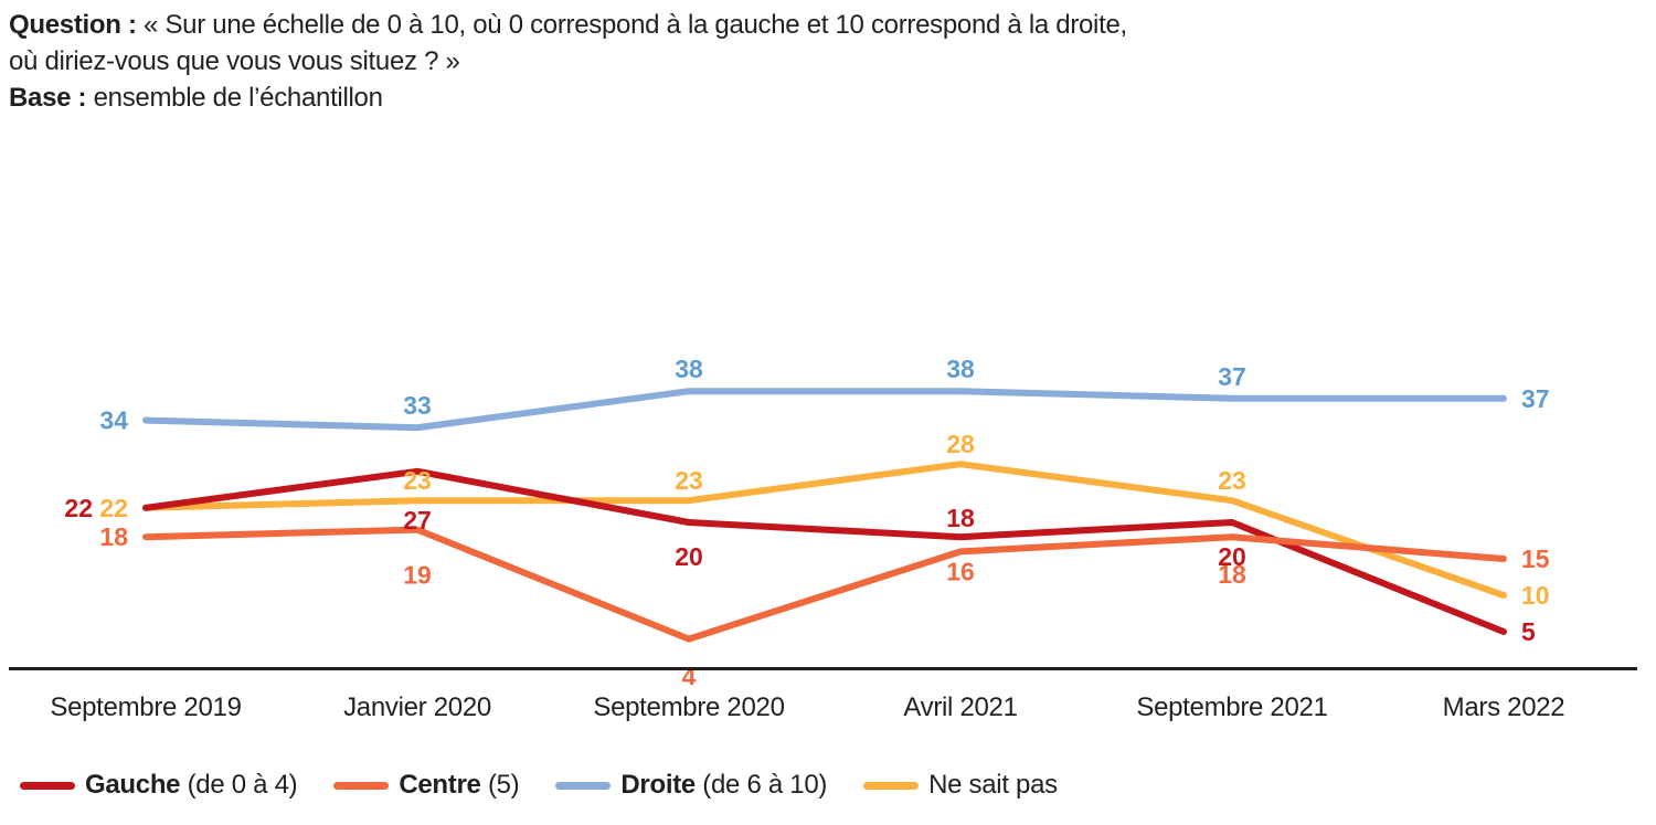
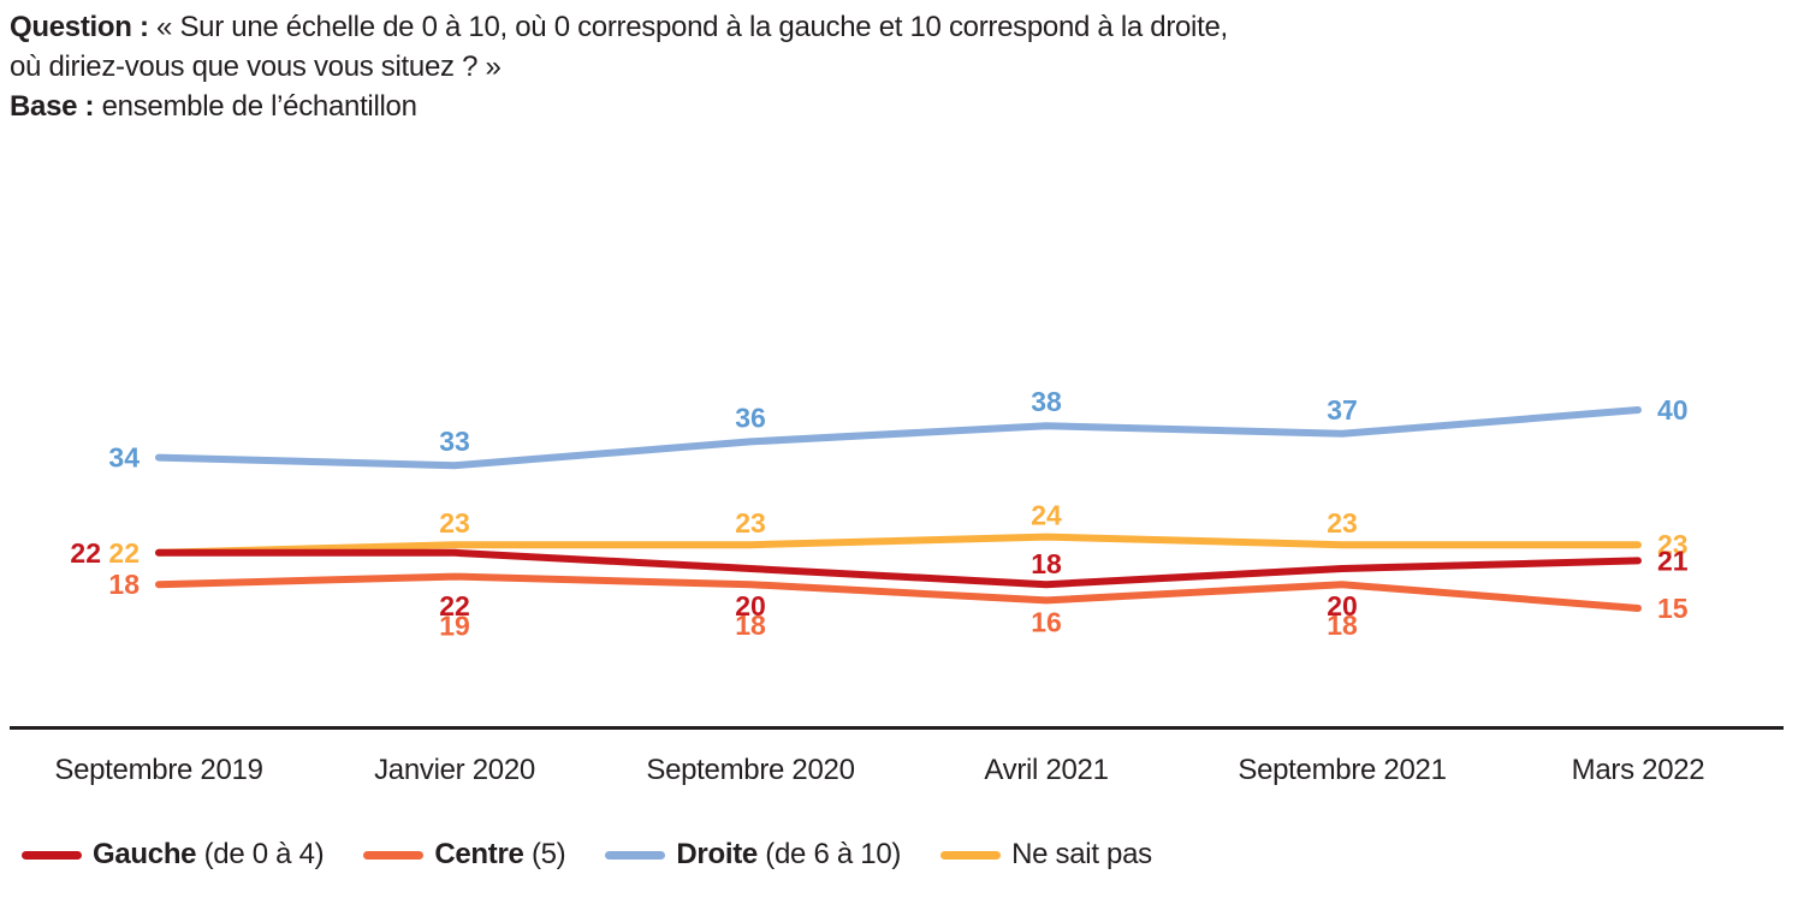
Gauche (de 0 à 4)/Janvier 2020: 27 -> 22
Droite (de 6 à 10)/Septembre 2020: 38 -> 36
Centre (5)/Septembre 2020: 4 -> 18
Ne sait pas/Avril 2021: 28 -> 24
Droite (de 6 à 10)/Mars 2022: 37 -> 40
Ne sait pas/Mars 2022: 10 -> 23
Gauche (de 0 à 4)/Mars 2022: 5 -> 21
